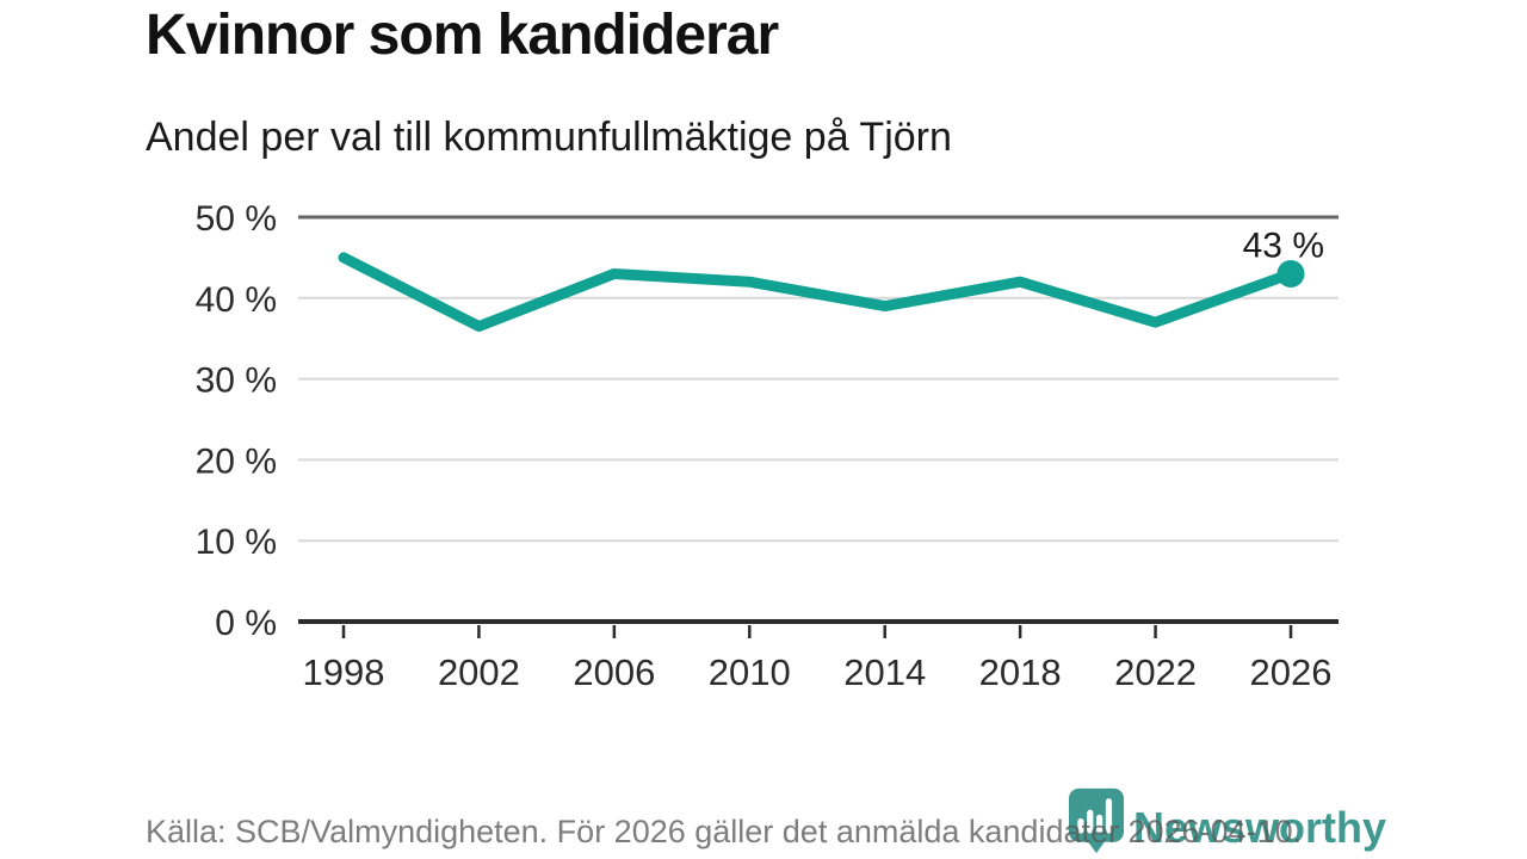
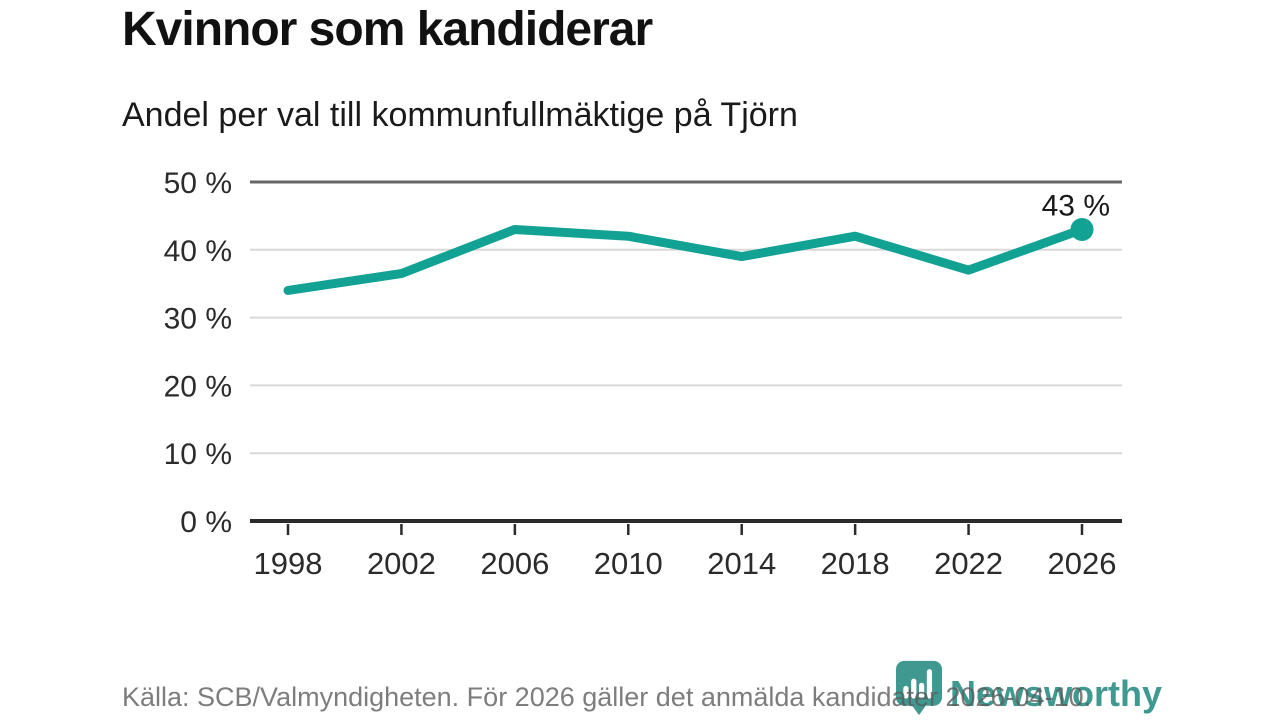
1998: 45% -> 34%
